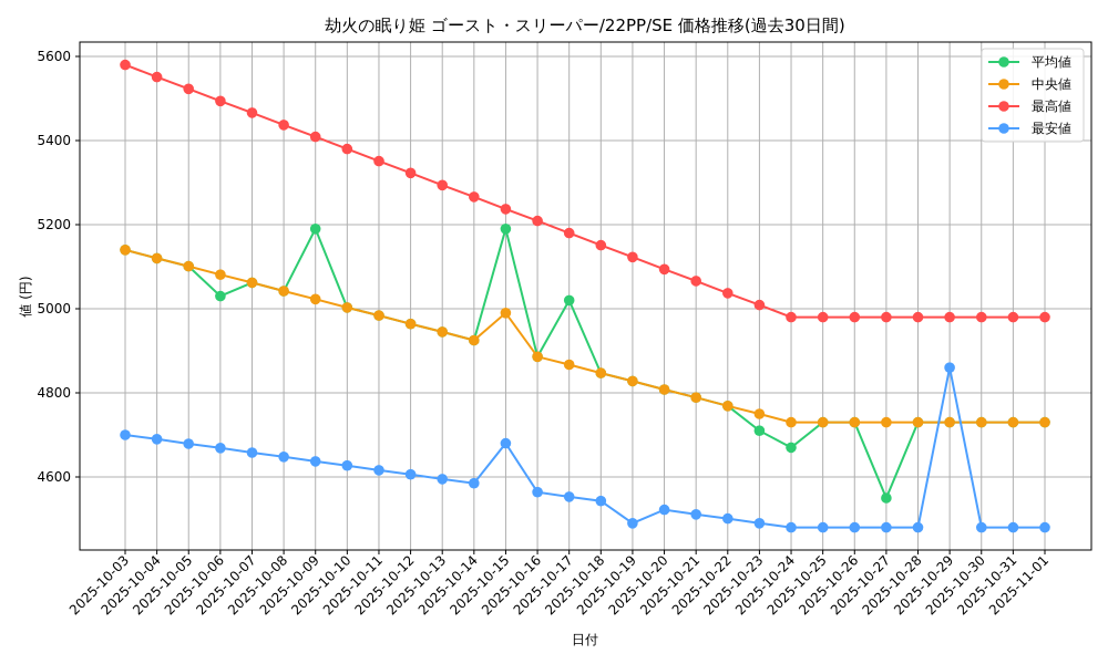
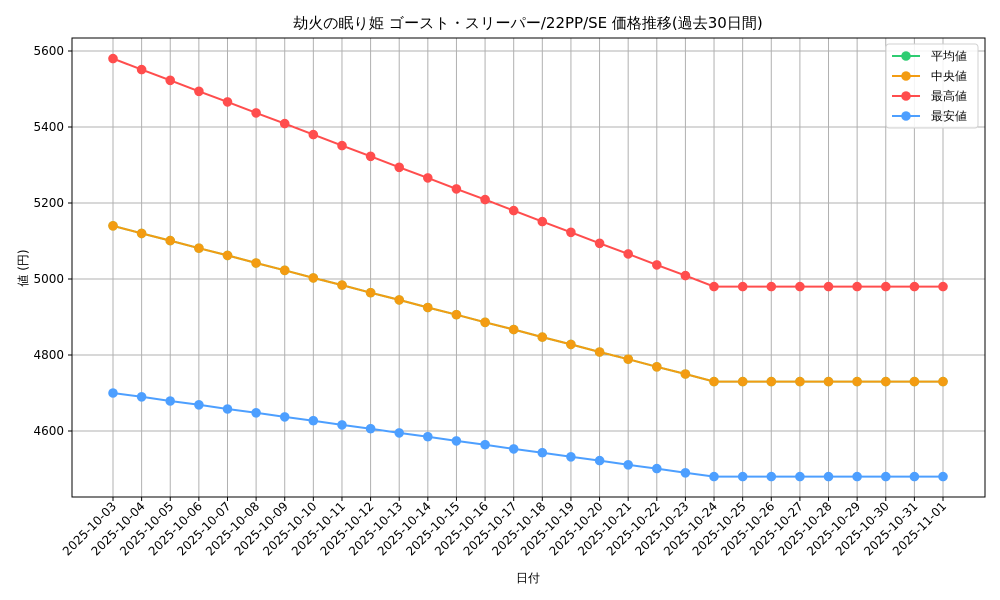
平均値/2025-10-06: 5030 -> 5080
平均値/2025-10-09: 5190 -> 5020
平均値/2025-10-15: 5190 -> 4910
中央値/2025-10-15: 4990 -> 4910
最安値/2025-10-15: 4680 -> 4570
平均値/2025-10-17: 5020 -> 4870
最安値/2025-10-19: 4490 -> 4530
平均値/2025-10-23: 4710 -> 4750
平均値/2025-10-24: 4670 -> 4730
平均値/2025-10-27: 4550 -> 4730
最安値/2025-10-29: 4860 -> 4480
